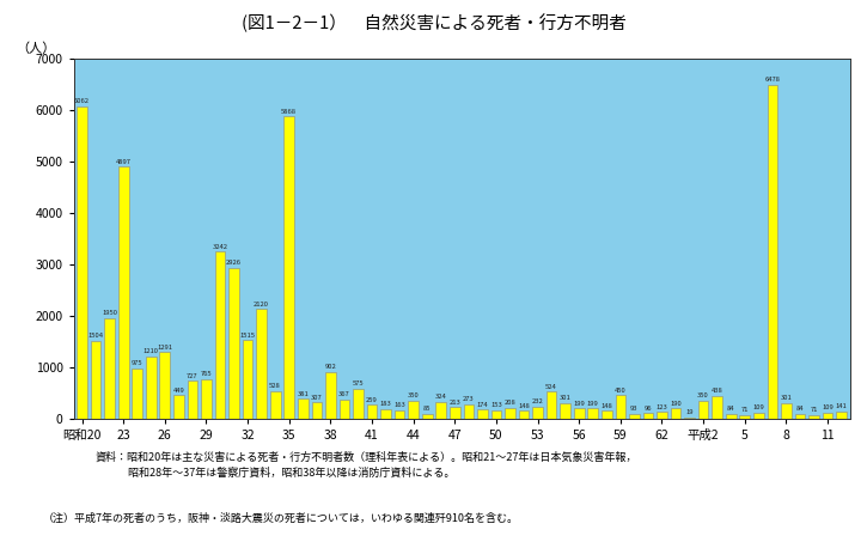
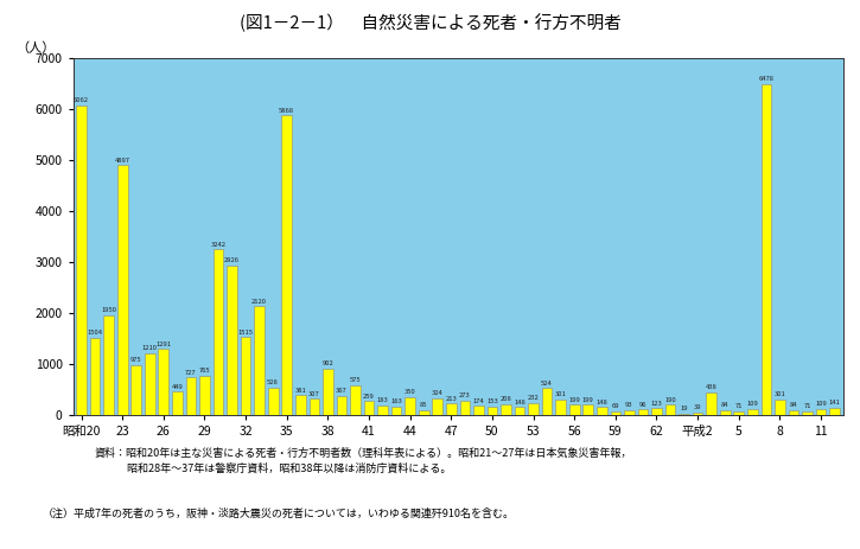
59: 450 -> 70
平成2: 350 -> 40
